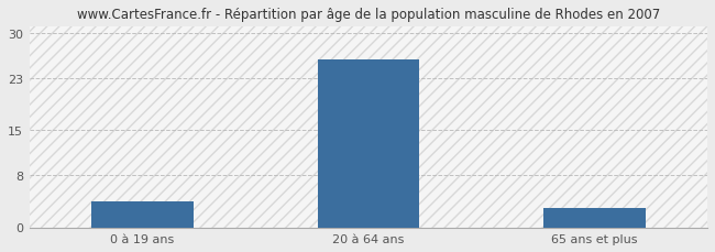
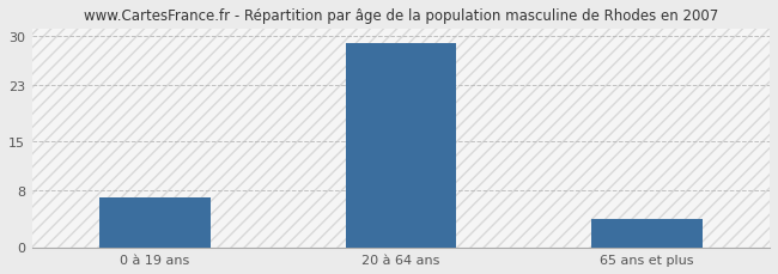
0 à 19 ans: 4 -> 7
20 à 64 ans: 26 -> 29
65 ans et plus: 3 -> 4
